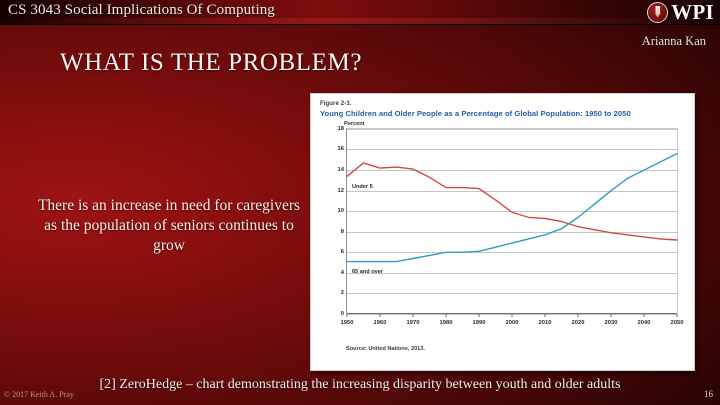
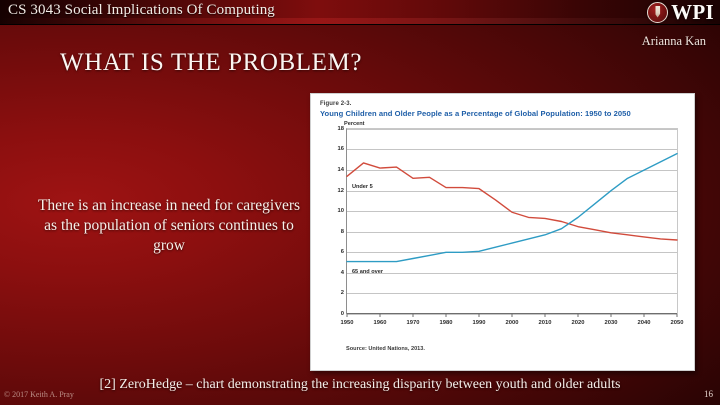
Under 5/1970: 14.1 -> 13.2
